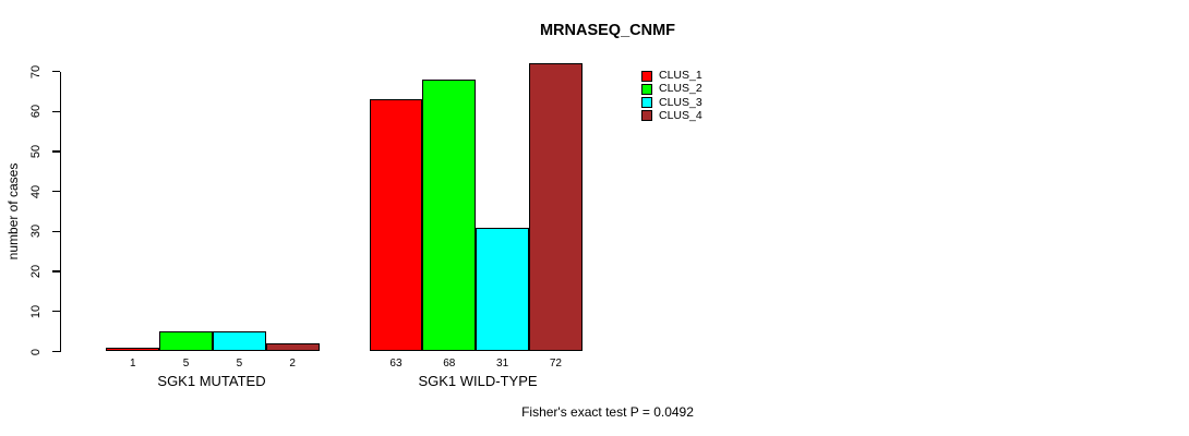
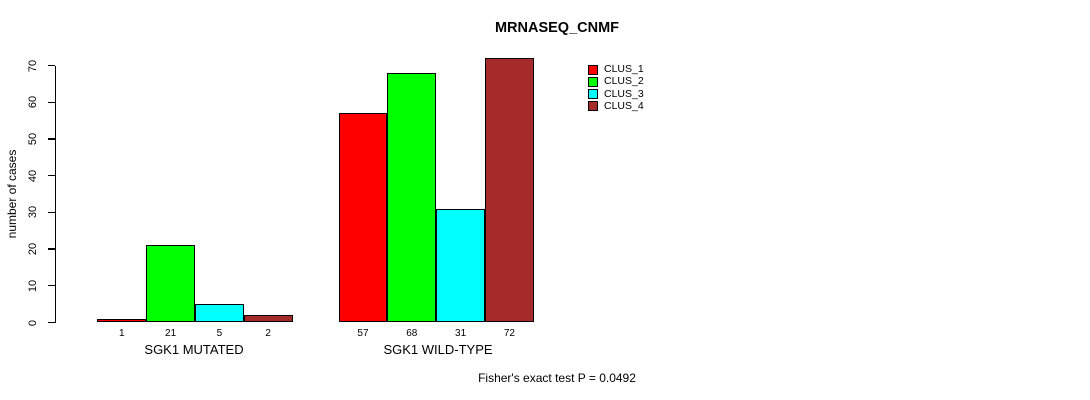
CLUS_2/SGK1 MUTATED: 5 -> 21
CLUS_1/SGK1 WILD-TYPE: 63 -> 57
